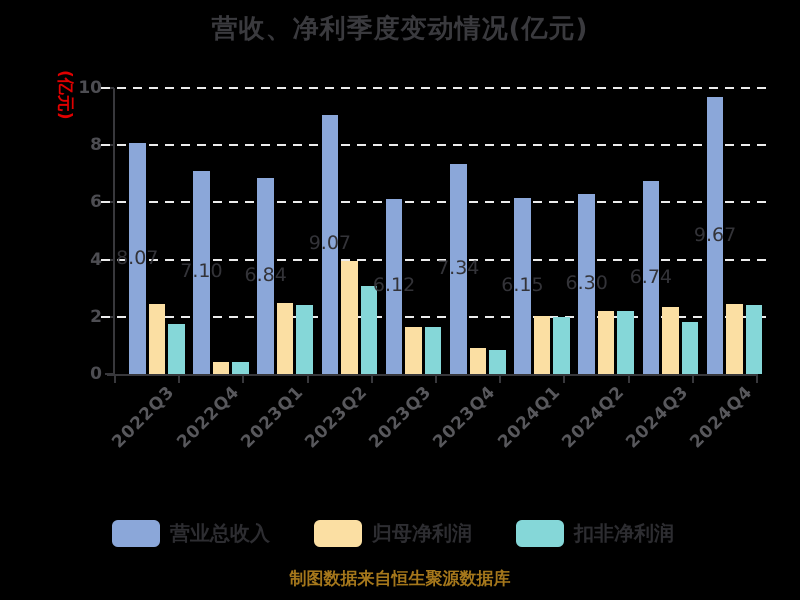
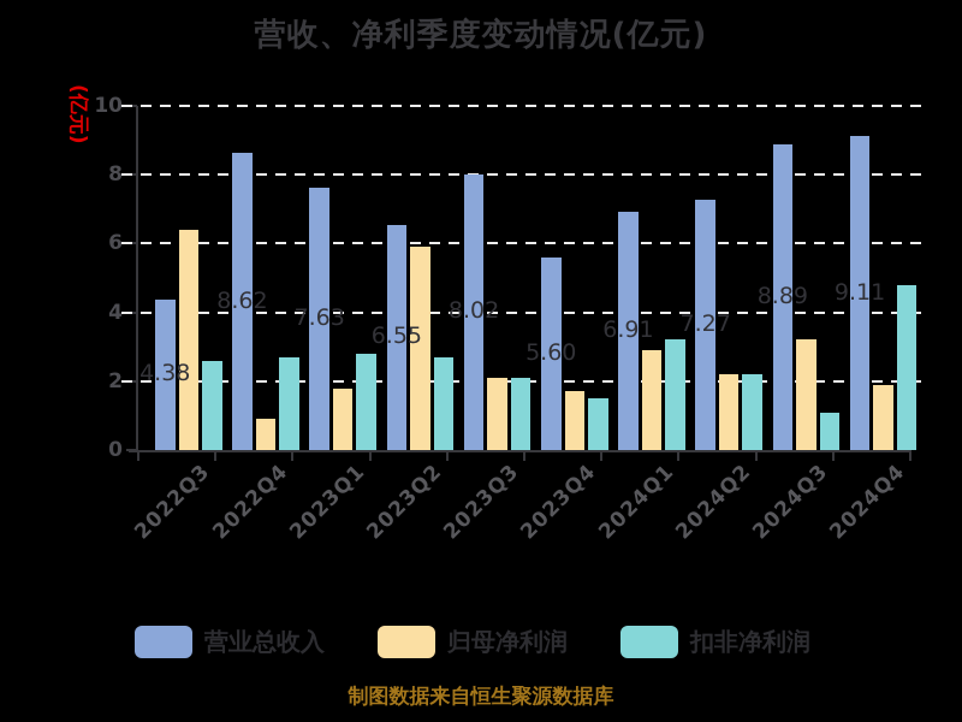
营业总收入/2022Q3: 8.07 -> 4.38
归母净利润/2022Q3: 2.5 -> 6.4
扣非净利润/2022Q3: 1.8 -> 2.6
营业总收入/2022Q4: 7.10 -> 8.62
归母净利润/2022Q4: 0.4 -> 0.9
扣非净利润/2022Q4: 0.4 -> 2.7
营业总收入/2023Q1: 6.84 -> 7.63
归母净利润/2023Q1: 2.5 -> 1.8
扣非净利润/2023Q1: 2.4 -> 2.8
营业总收入/2023Q2: 9.07 -> 6.55
归母净利润/2023Q2: 4.0 -> 5.9
扣非净利润/2023Q2: 3.1 -> 2.7
营业总收入/2023Q3: 6.12 -> 8.02
归母净利润/2023Q3: 1.6 -> 2.1
扣非净利润/2023Q3: 1.6 -> 2.1
营业总收入/2023Q4: 7.34 -> 5.60
归母净利润/2023Q4: 0.9 -> 1.7
扣非净利润/2023Q4: 0.8 -> 1.5
营业总收入/2024Q1: 6.15 -> 6.91
归母净利润/2024Q1: 2.0 -> 2.9
扣非净利润/2024Q1: 2.0 -> 3.2
营业总收入/2024Q2: 6.30 -> 7.27
营业总收入/2024Q3: 6.74 -> 8.89
归母净利润/2024Q3: 2.3 -> 3.2
扣非净利润/2024Q3: 1.8 -> 1.1
营业总收入/2024Q4: 9.67 -> 9.11
归母净利润/2024Q4: 2.5 -> 1.9
扣非净利润/2024Q4: 2.4 -> 4.8
